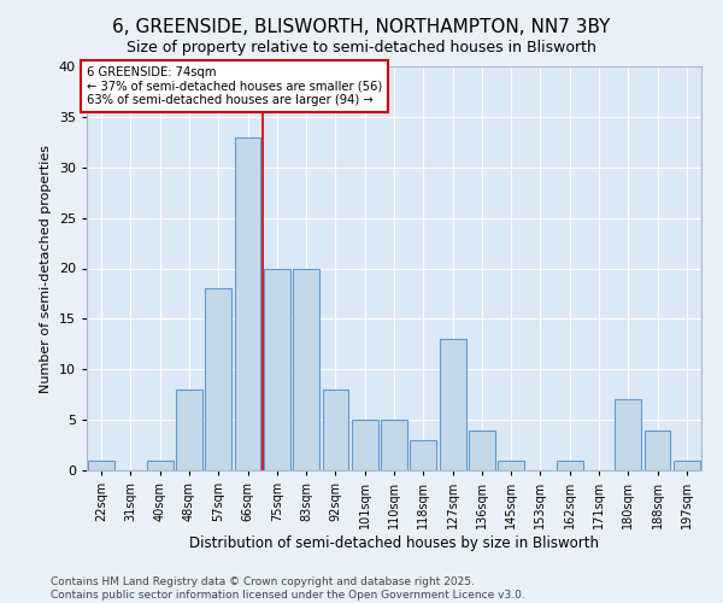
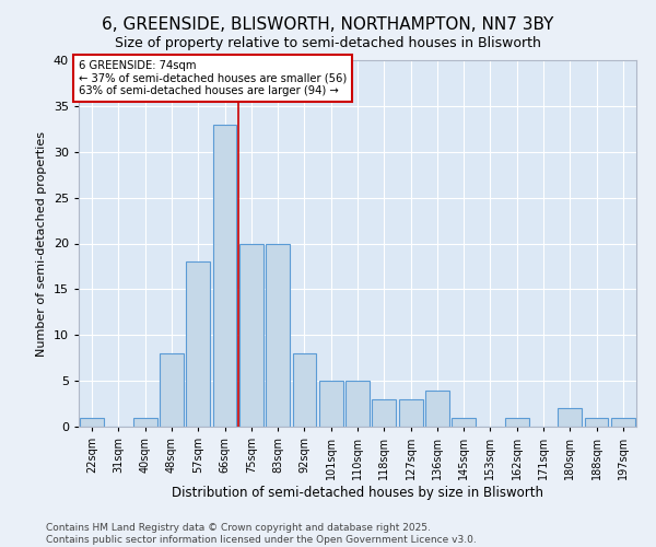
127sqm: 13 -> 3
180sqm: 7 -> 2
188sqm: 4 -> 1
